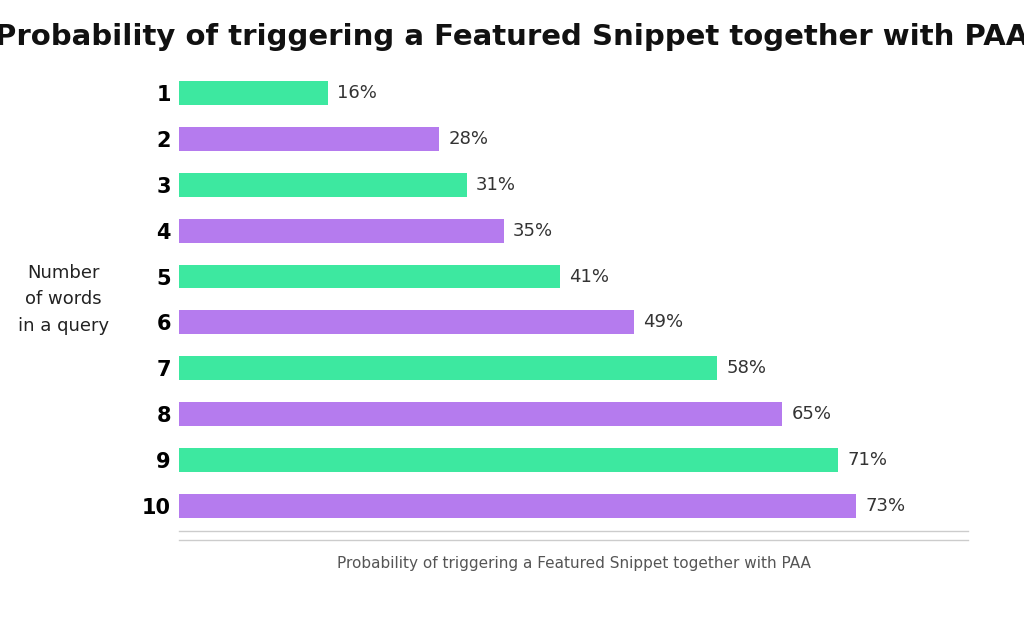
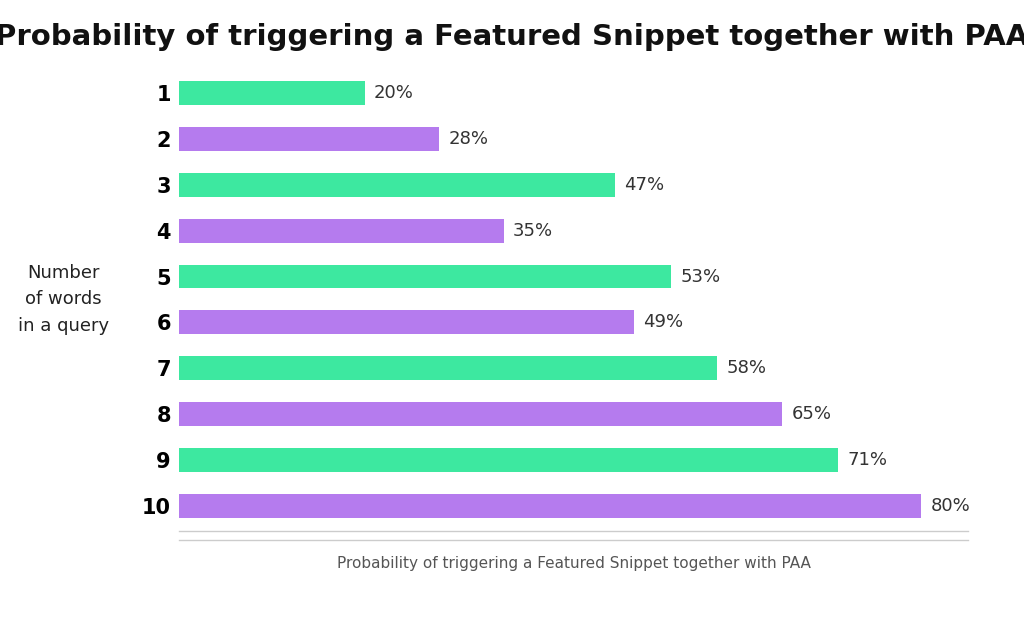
1: 16% -> 20%
3: 31% -> 47%
5: 41% -> 53%
10: 73% -> 80%
